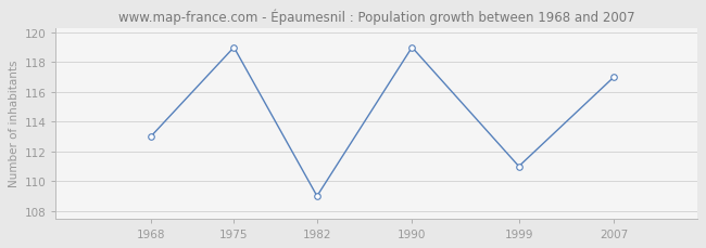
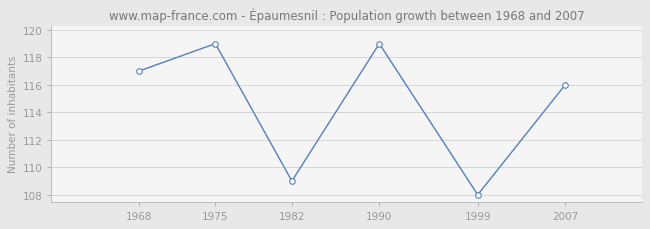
1968: 113 -> 117
1999: 111 -> 108
2007: 117 -> 116
